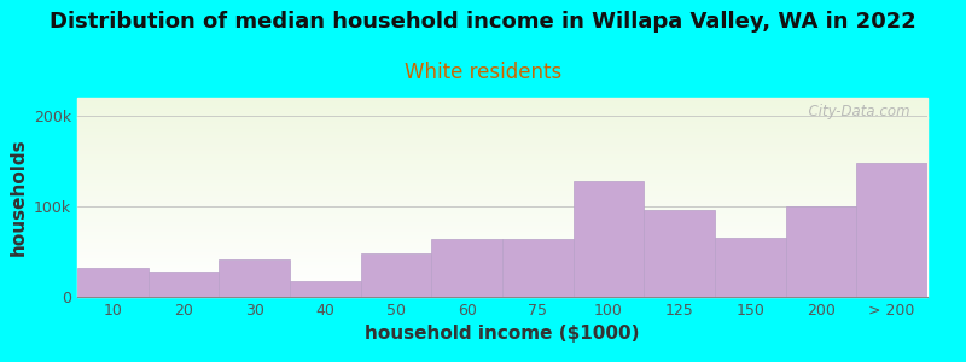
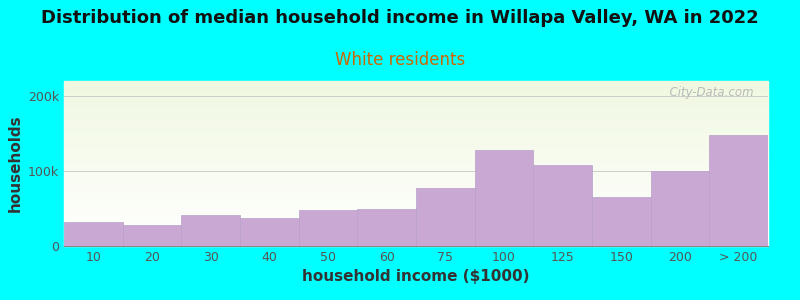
40: 18k -> 38k
60: 64k -> 50k
75: 64k -> 78k
125: 96k -> 108k
